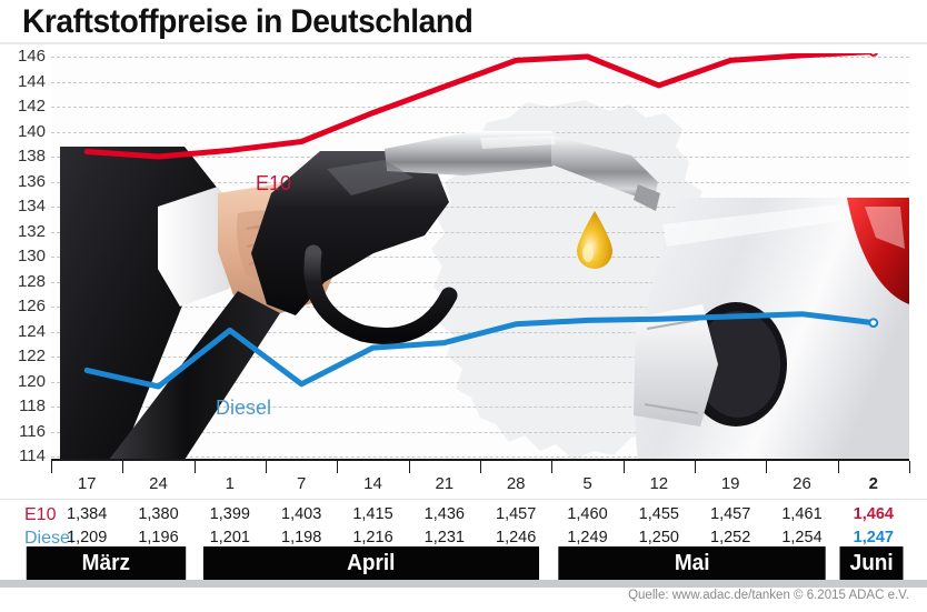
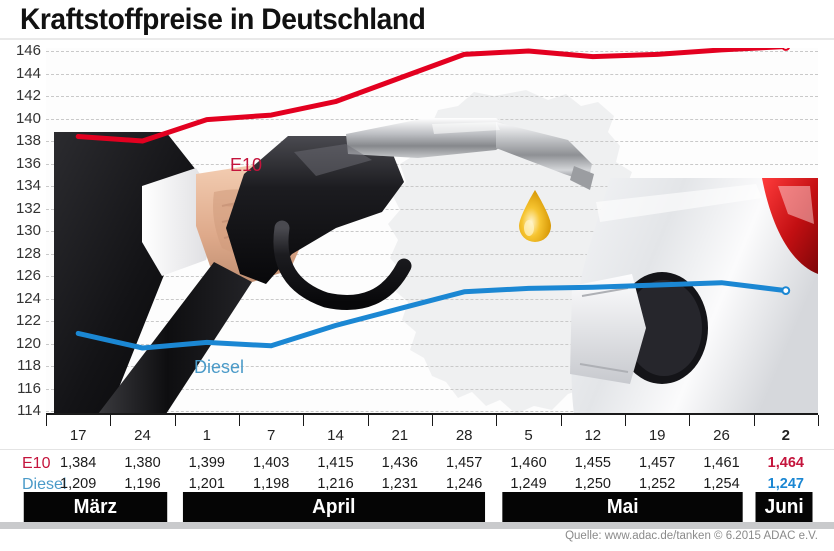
E10/1: 138.5 -> 139.9
Diesel/1: 124.1 -> 120.1
E10/7: 139.2 -> 140.3
Diesel/14: 122.7 -> 121.6
E10/12: 143.7 -> 145.5
